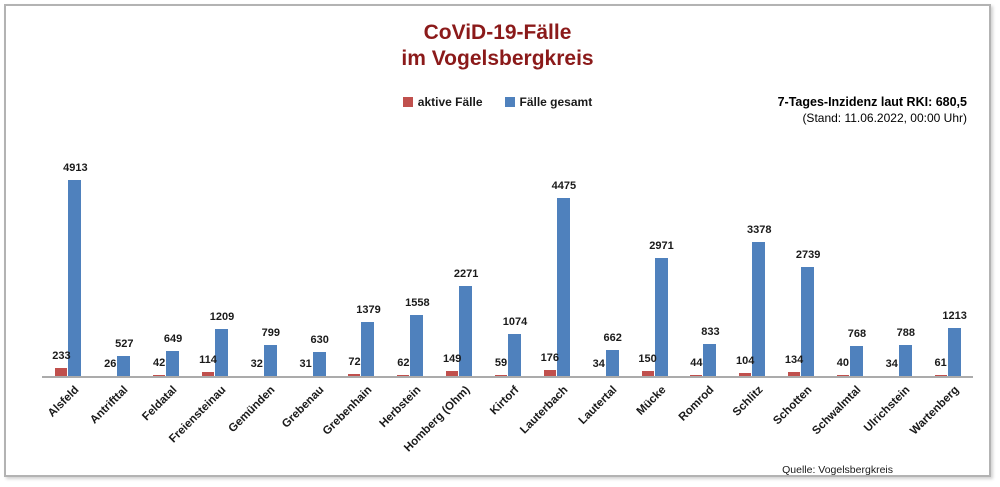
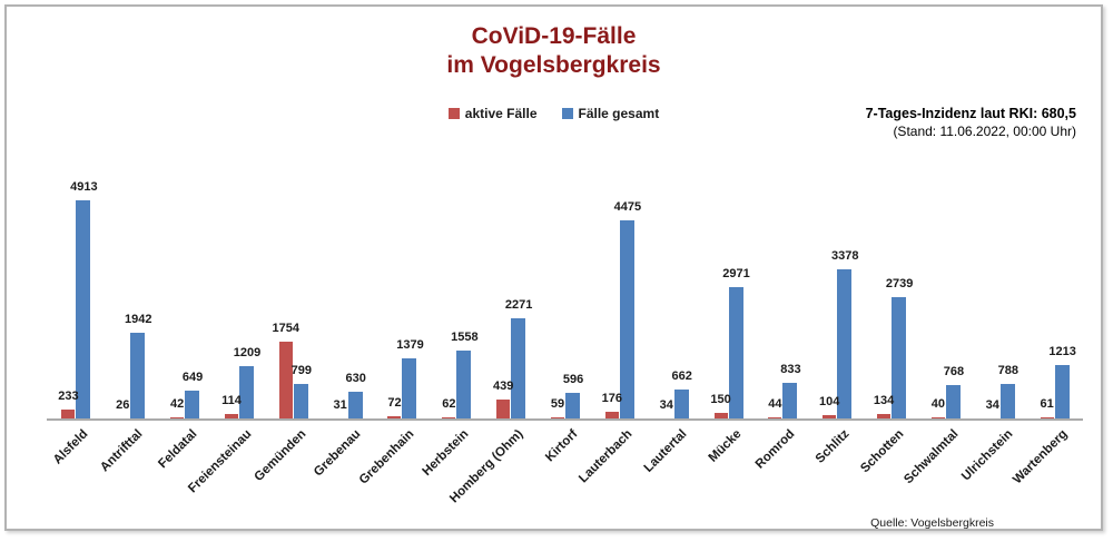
Fälle gesamt/Antrifttal: 527 -> 1942
aktive Fälle/Gemünden: 32 -> 1754
aktive Fälle/Homberg (Ohm): 149 -> 439
Fälle gesamt/Kirtorf: 1074 -> 596
